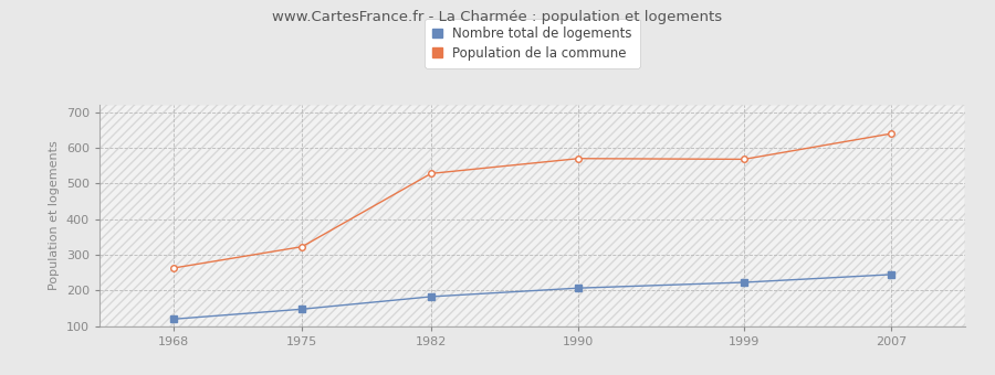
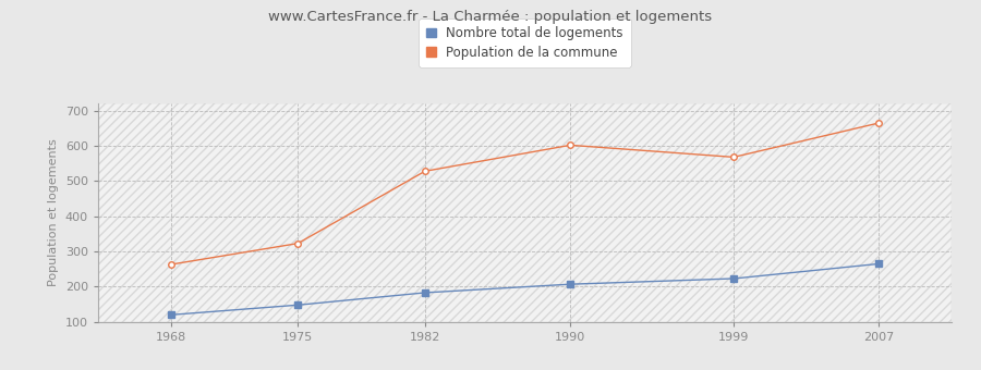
Population de la commune/1990: 570 -> 602
Nombre total de logements/2007: 245 -> 265
Population de la commune/2007: 640 -> 665
